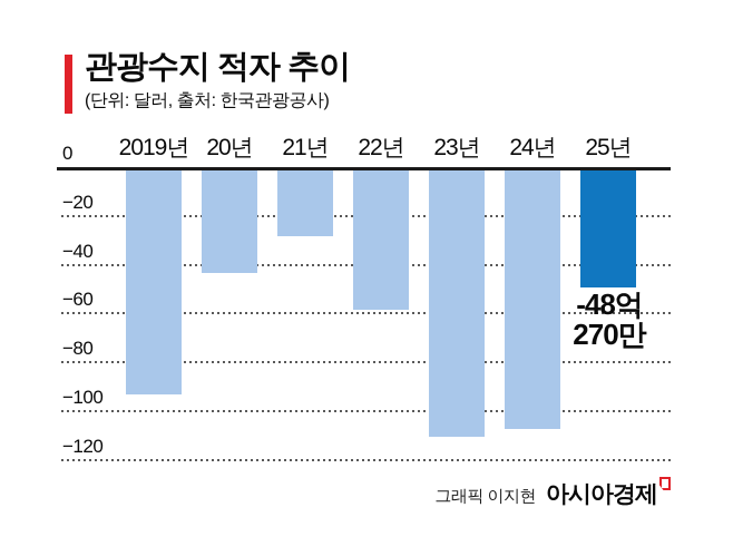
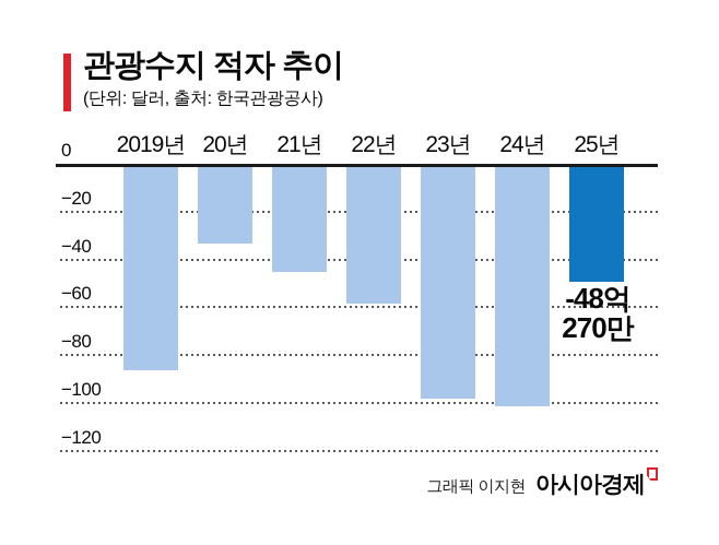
2019년: -92 -> -85
20년: -42 -> -32
21년: -27 -> -44
23년: -109 -> -97
24년: -106 -> -100
